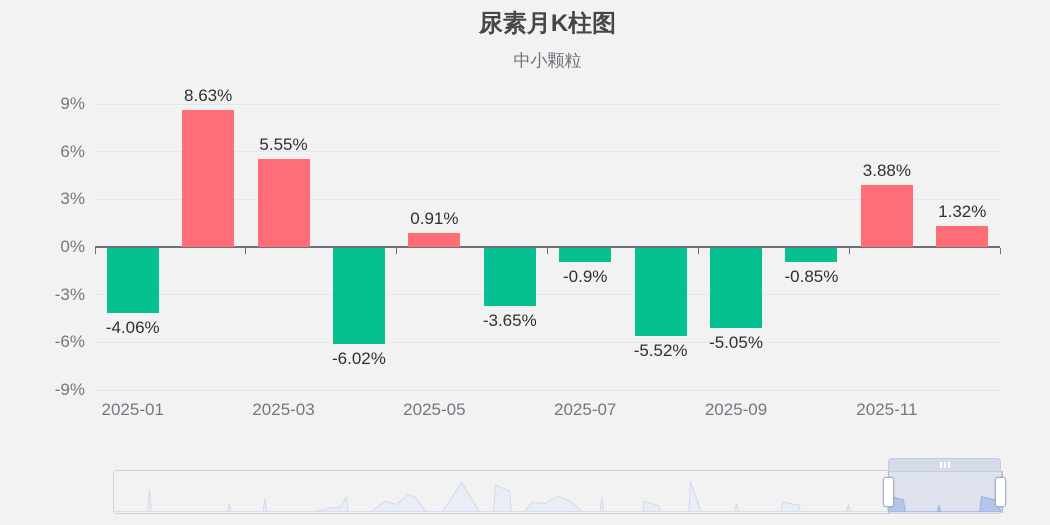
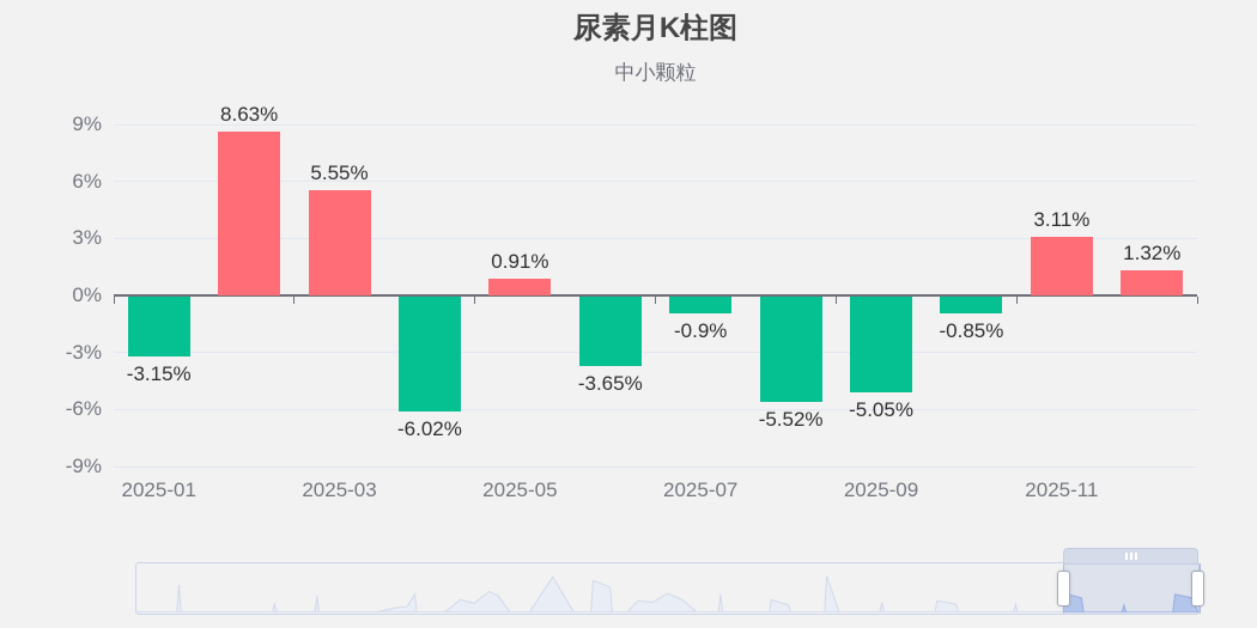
2025-01: -4.06% -> -3.15%
2025-11: 3.88% -> 3.11%
